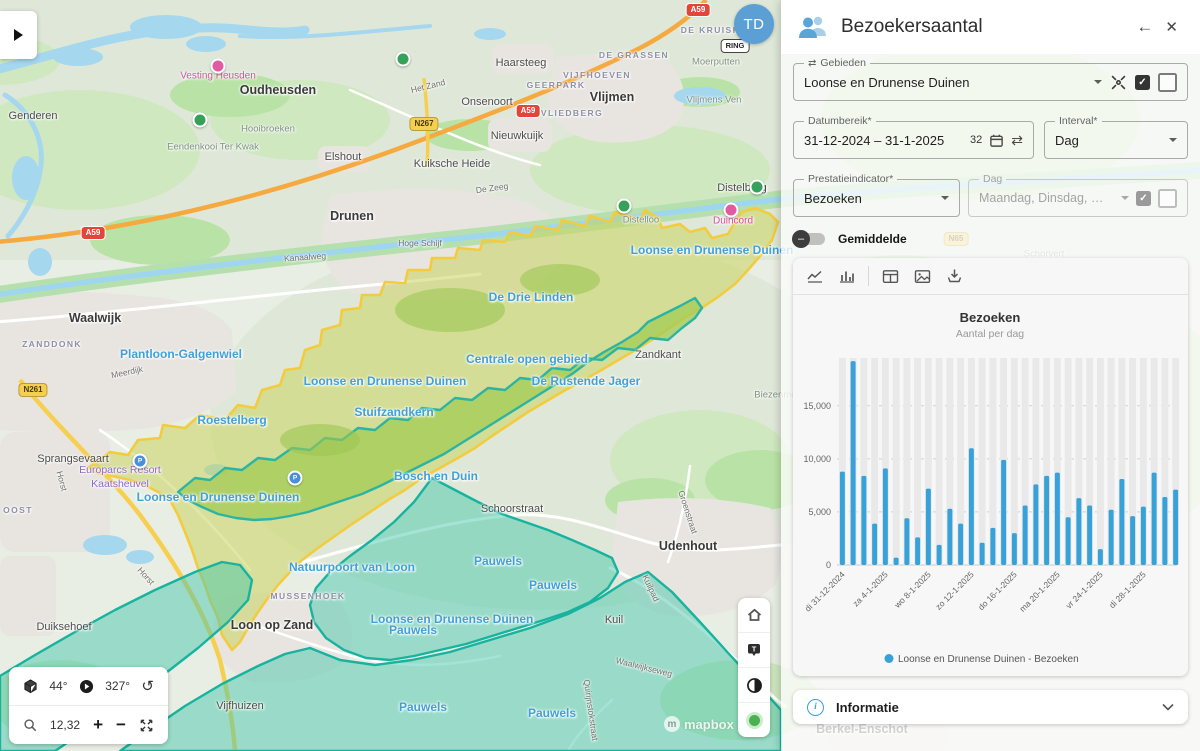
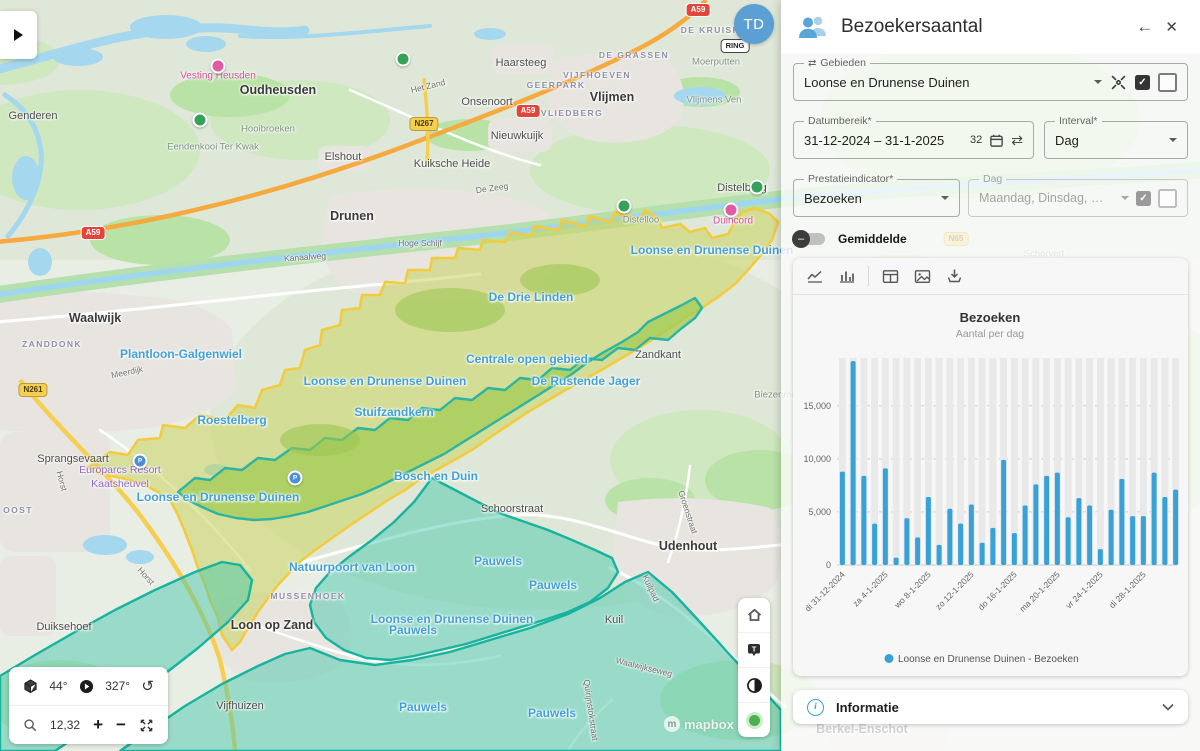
wo 8-1-2025: 7200 -> 6400
zo 12-1-2025: 11000 -> 5700
di 28-1-2025: 5500 -> 4600
